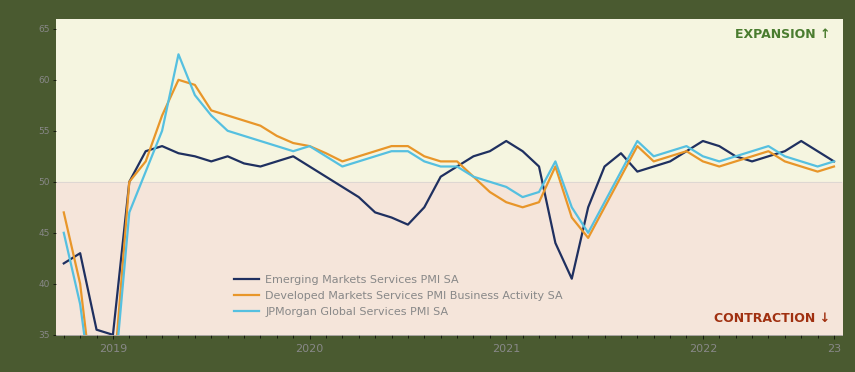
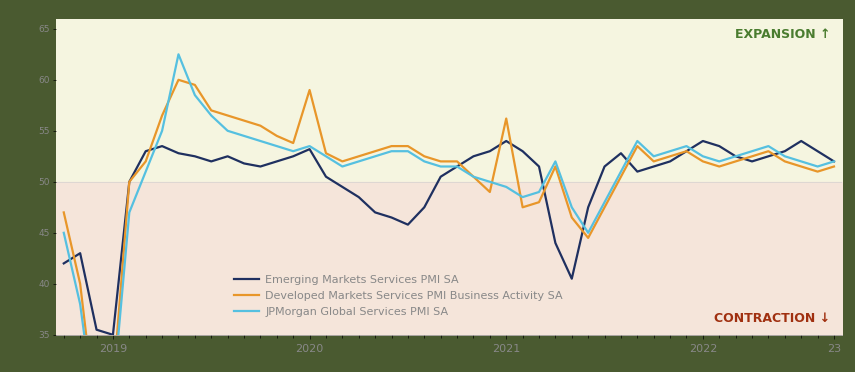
Emerging Markets Services PMI SA/2020: 51.5 -> 53.2
Developed Markets Services PMI Business Activity SA/2020: 53.5 -> 59.0
Developed Markets Services PMI Business Activity SA/2021: 48.0 -> 56.2
